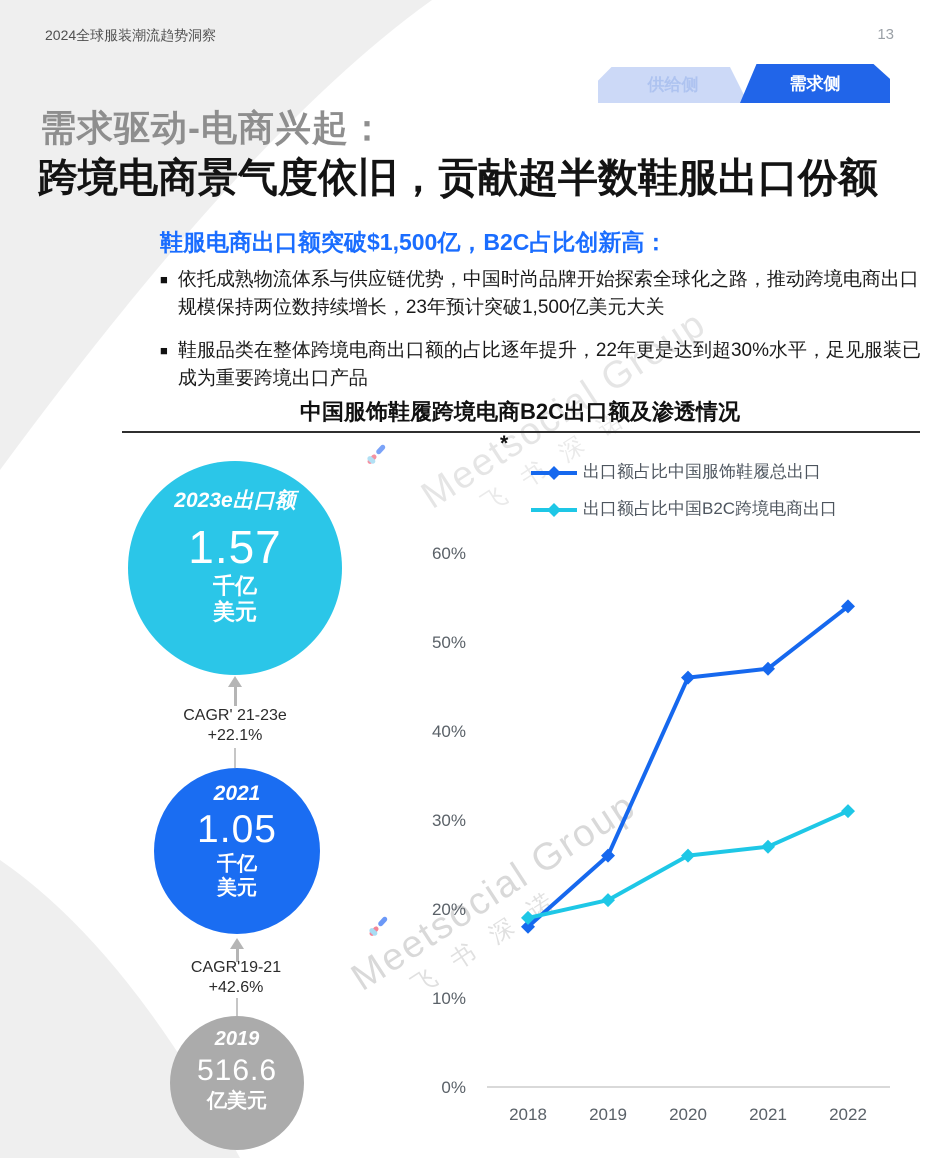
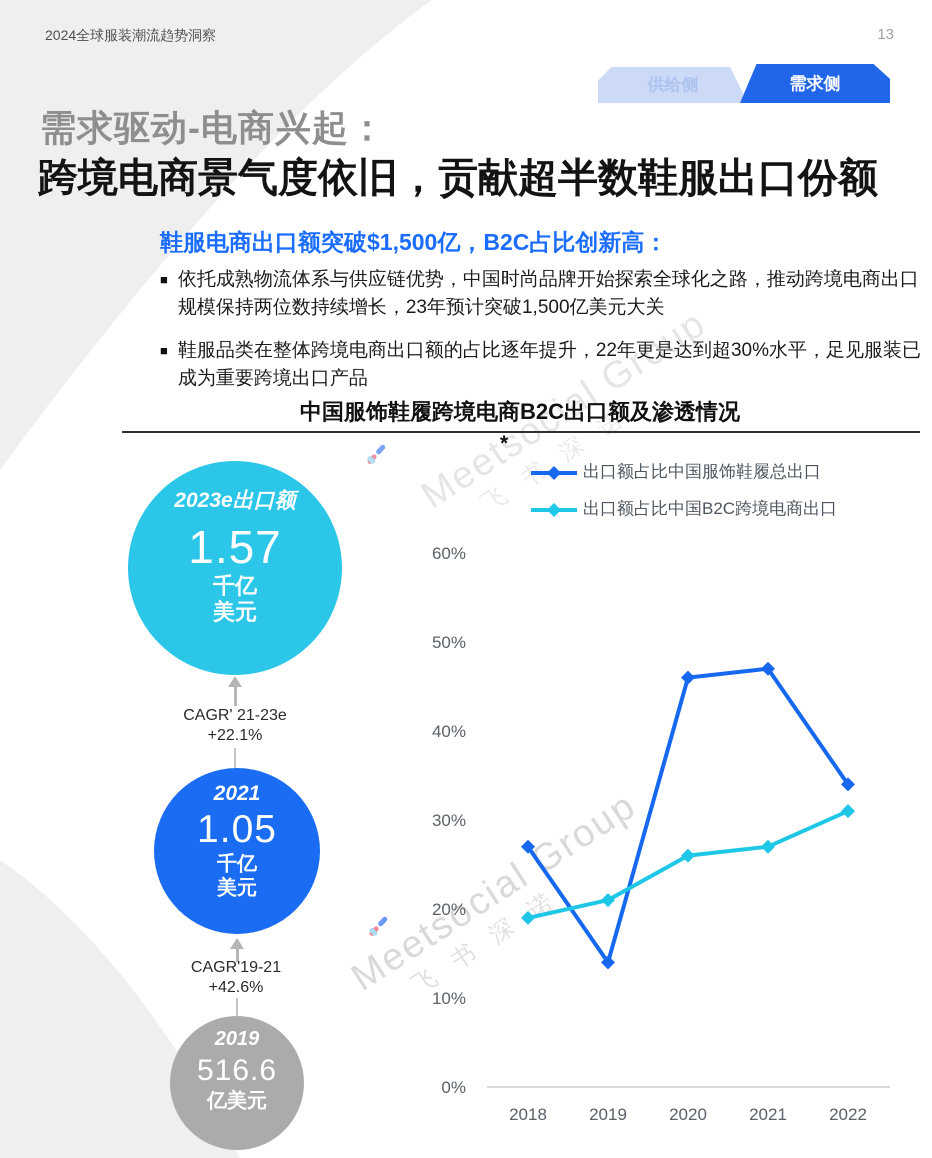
出口额占比中国服饰鞋履总出口/2018: 18% -> 27%
出口额占比中国服饰鞋履总出口/2019: 26% -> 14%
出口额占比中国服饰鞋履总出口/2022: 54% -> 34%
